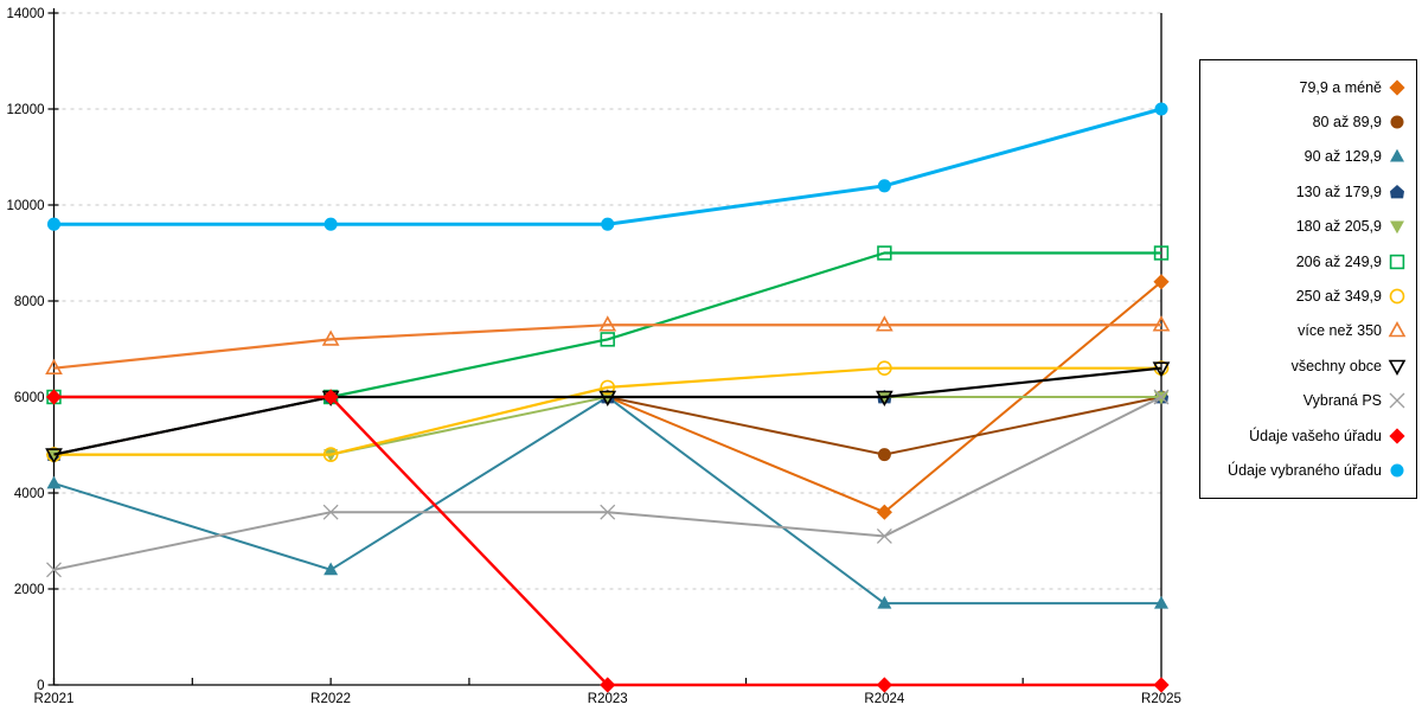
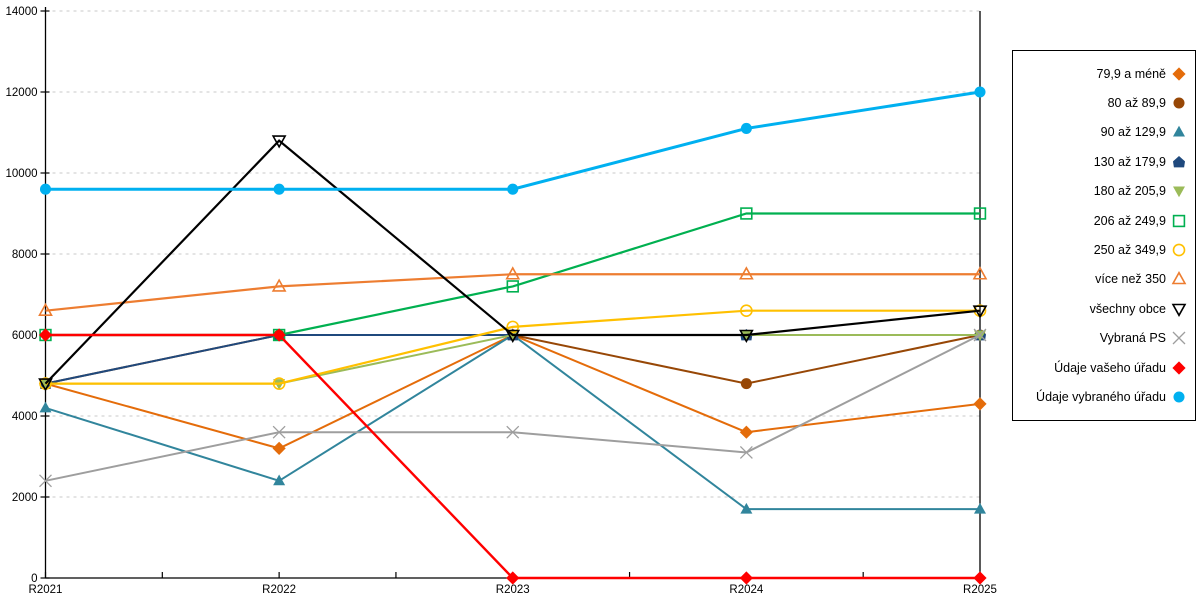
79,9 a méně/R2022: 6000 -> 3200
všechny obce/R2022: 6000 -> 10800
Údaje vybraného úřadu/R2024: 10400 -> 11100
79,9 a méně/R2025: 8400 -> 4300
